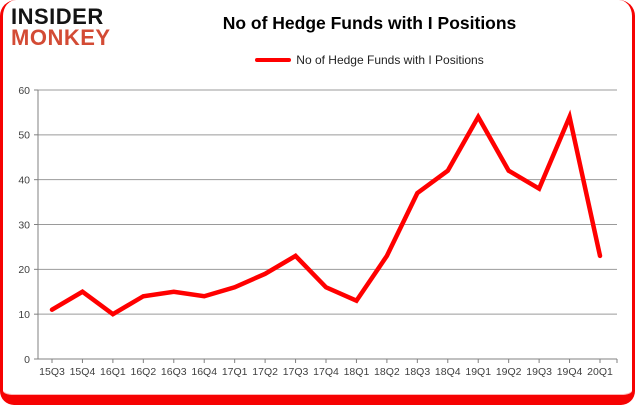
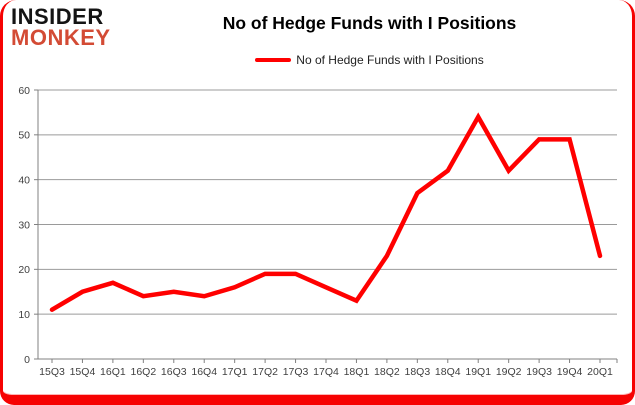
16Q1: 10 -> 17
17Q3: 23 -> 19
19Q3: 38 -> 49
19Q4: 54 -> 49
